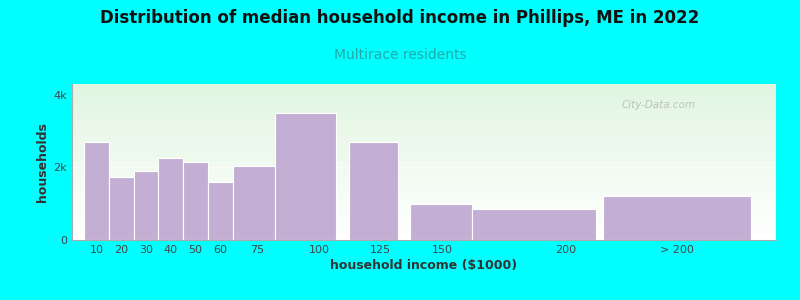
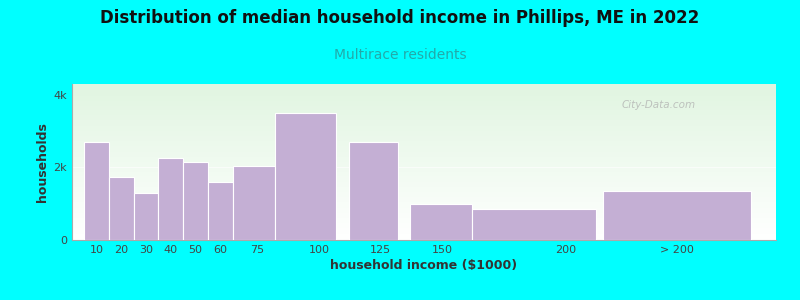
30: 1.90k -> 1.30k
> 200: 1.20k -> 1.35k
